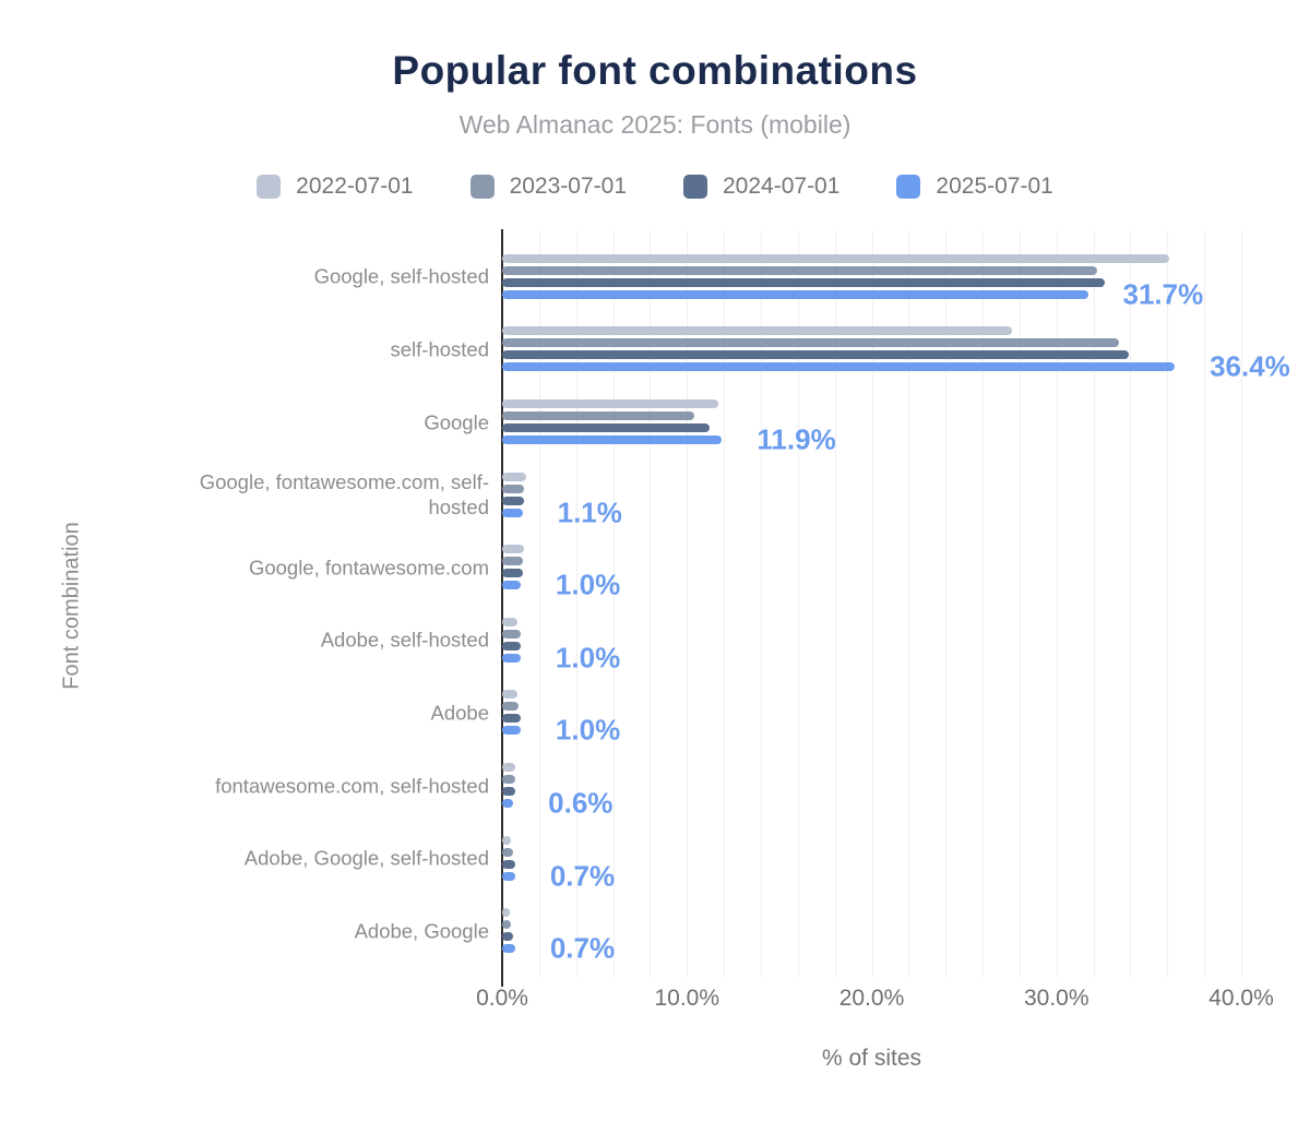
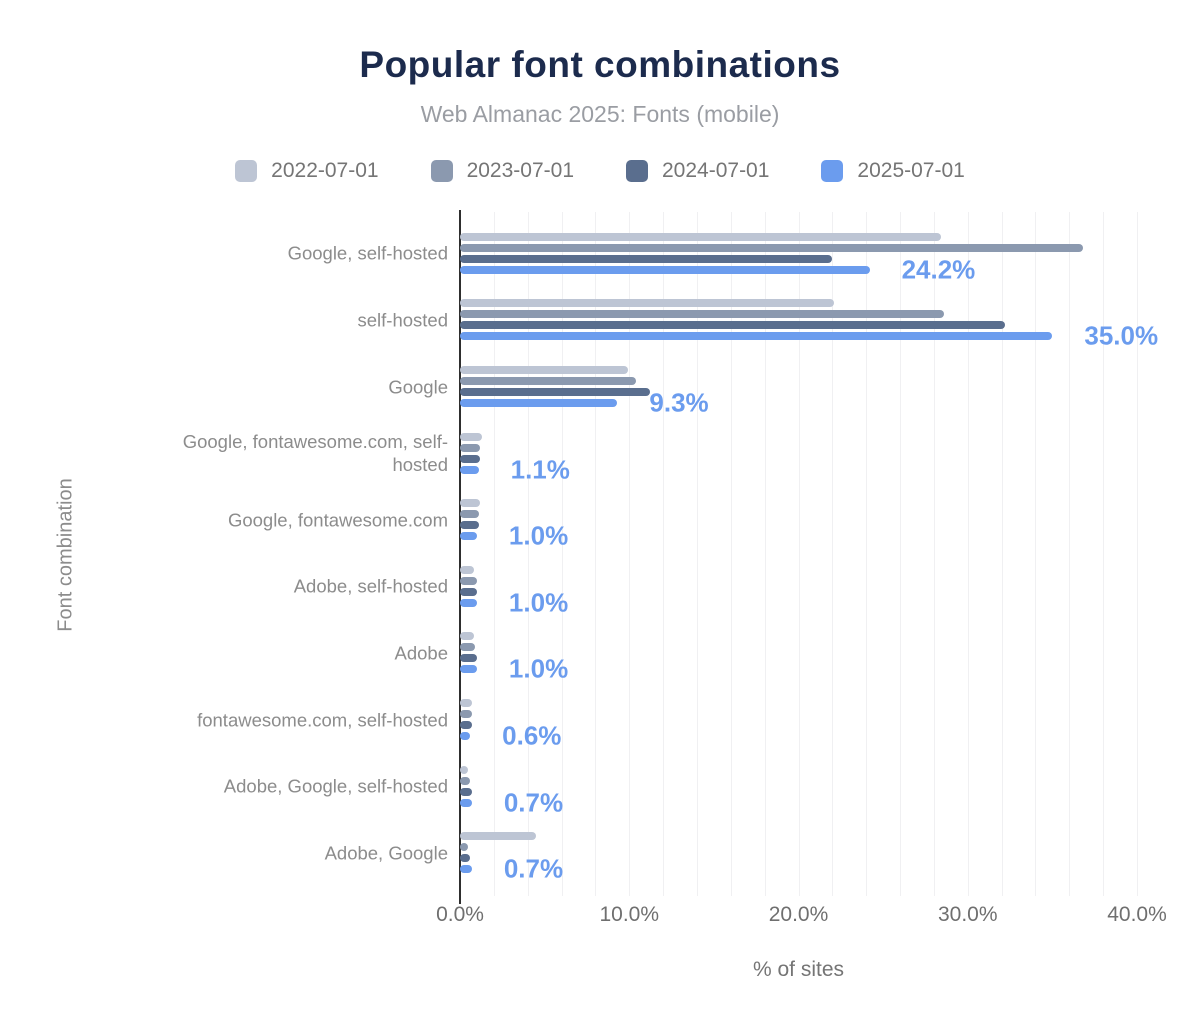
2022-07-01/Google, self-hosted: 36.1% -> 28.4%
2023-07-01/Google, self-hosted: 32.2% -> 36.8%
2024-07-01/Google, self-hosted: 32.6% -> 22.0%
2025-07-01/Google, self-hosted: 31.7% -> 24.2%
2022-07-01/self-hosted: 27.6% -> 22.1%
2023-07-01/self-hosted: 33.4% -> 28.6%
2024-07-01/self-hosted: 33.9% -> 32.2%
2025-07-01/self-hosted: 36.4% -> 35.0%
2022-07-01/Google: 11.7% -> 9.9%
2025-07-01/Google: 11.9% -> 9.3%
2022-07-01/Adobe, Google: 0.4% -> 4.5%
